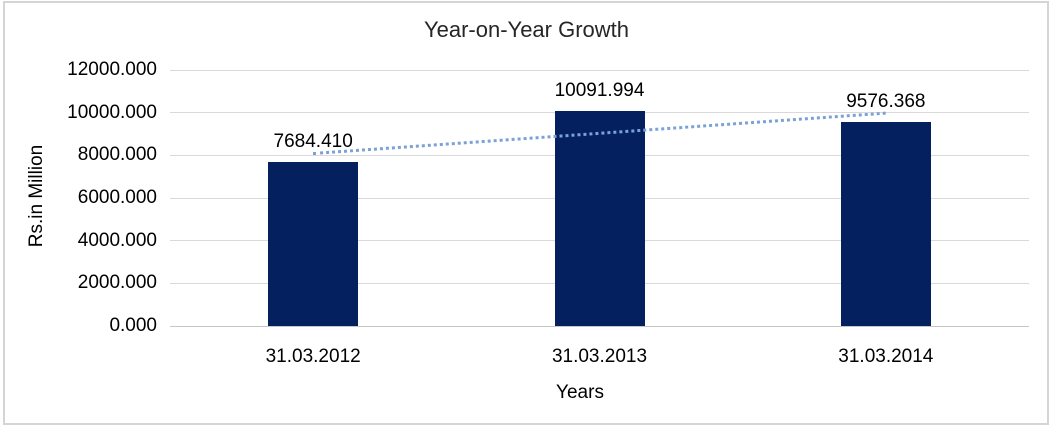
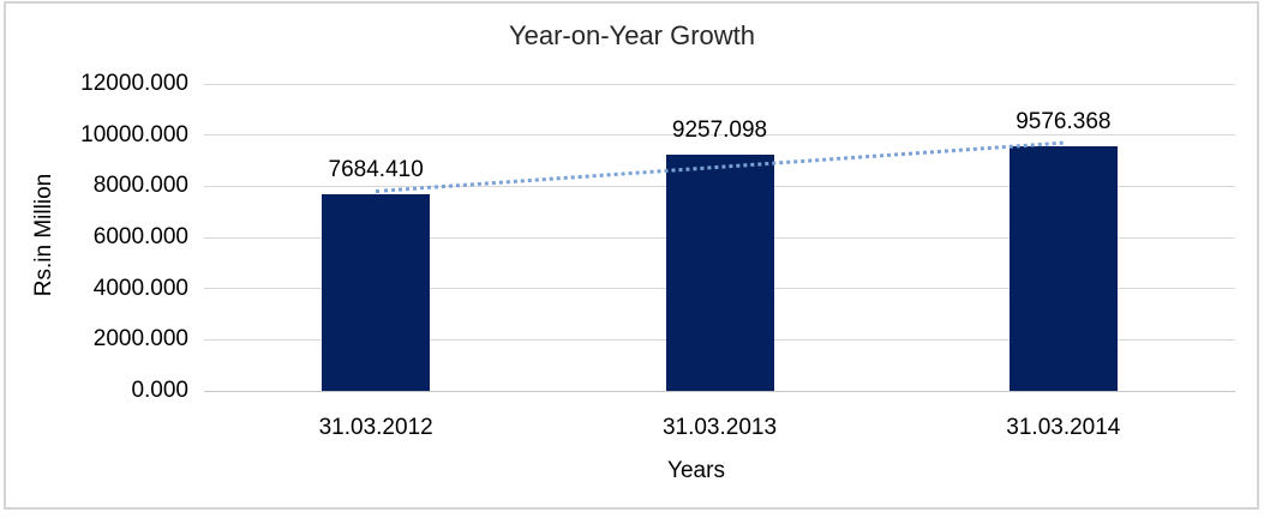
31.03.2013: 10091.994 -> 9257.098
